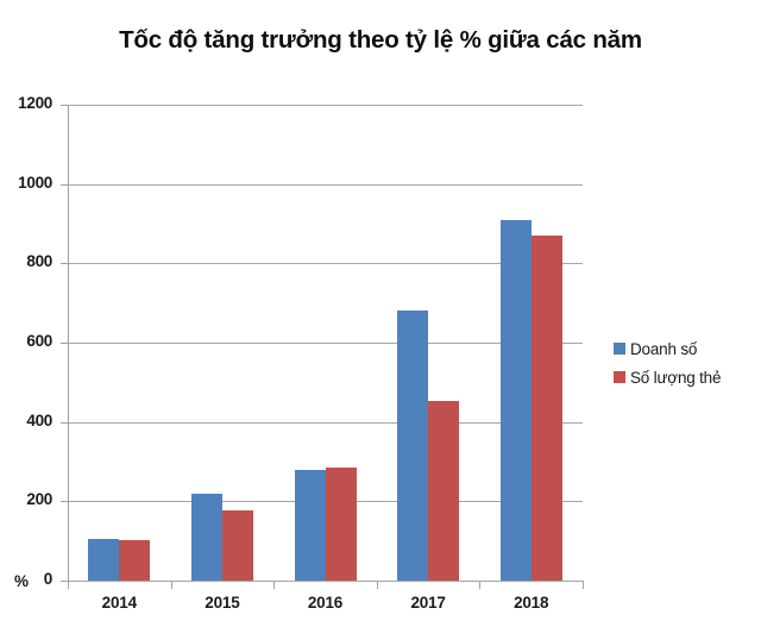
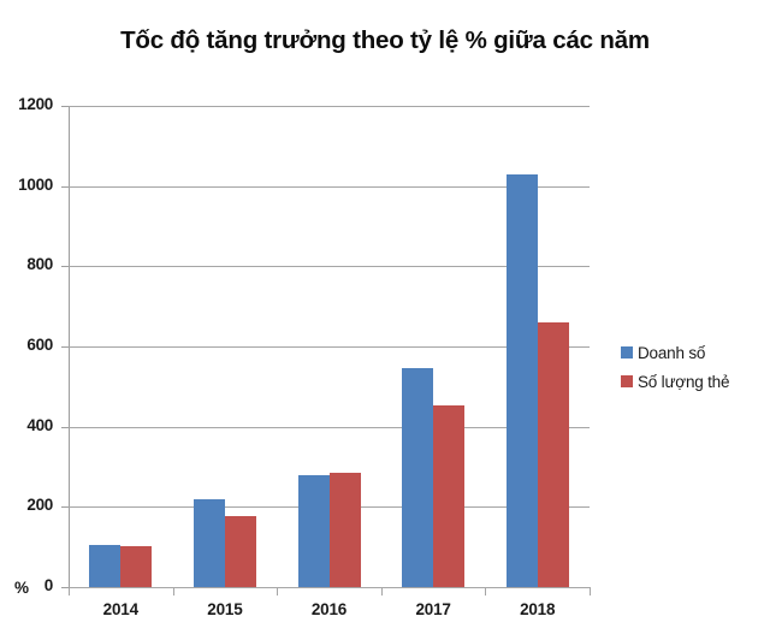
Doanh số/2017: 680 -> 540
Doanh số/2018: 910 -> 1030
Số lượng thẻ/2018: 870 -> 660
